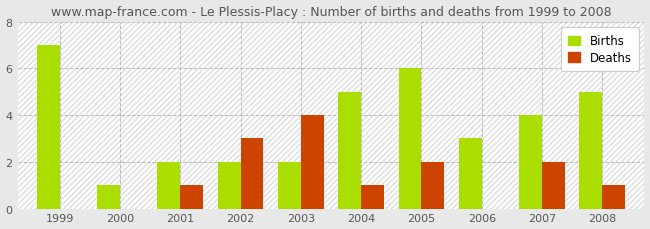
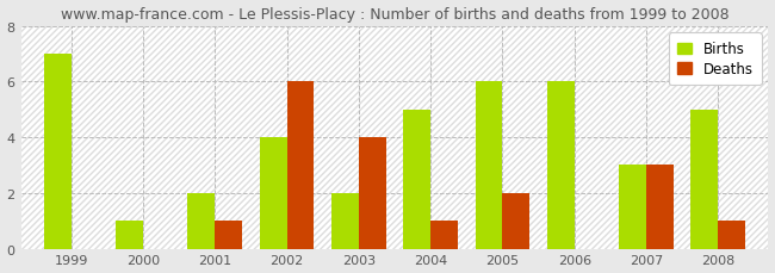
Births/2002: 2 -> 4
Deaths/2002: 3 -> 6
Births/2006: 3 -> 6
Births/2007: 4 -> 3
Deaths/2007: 2 -> 3
